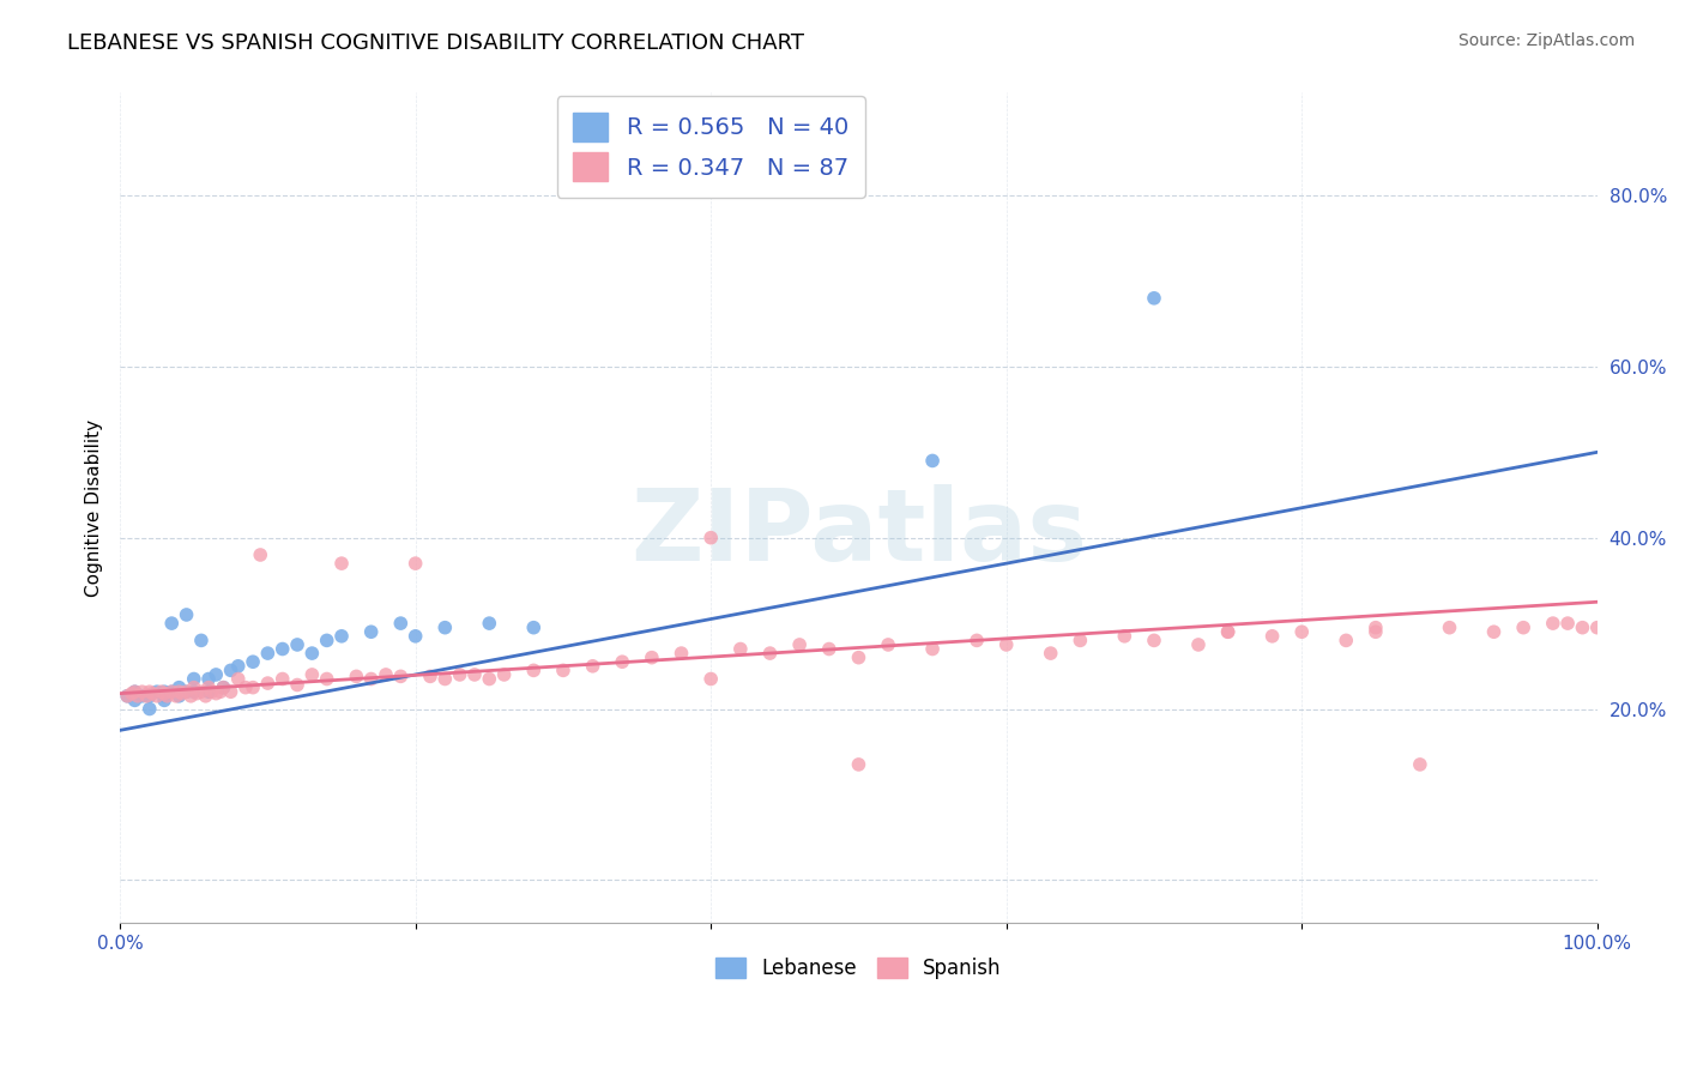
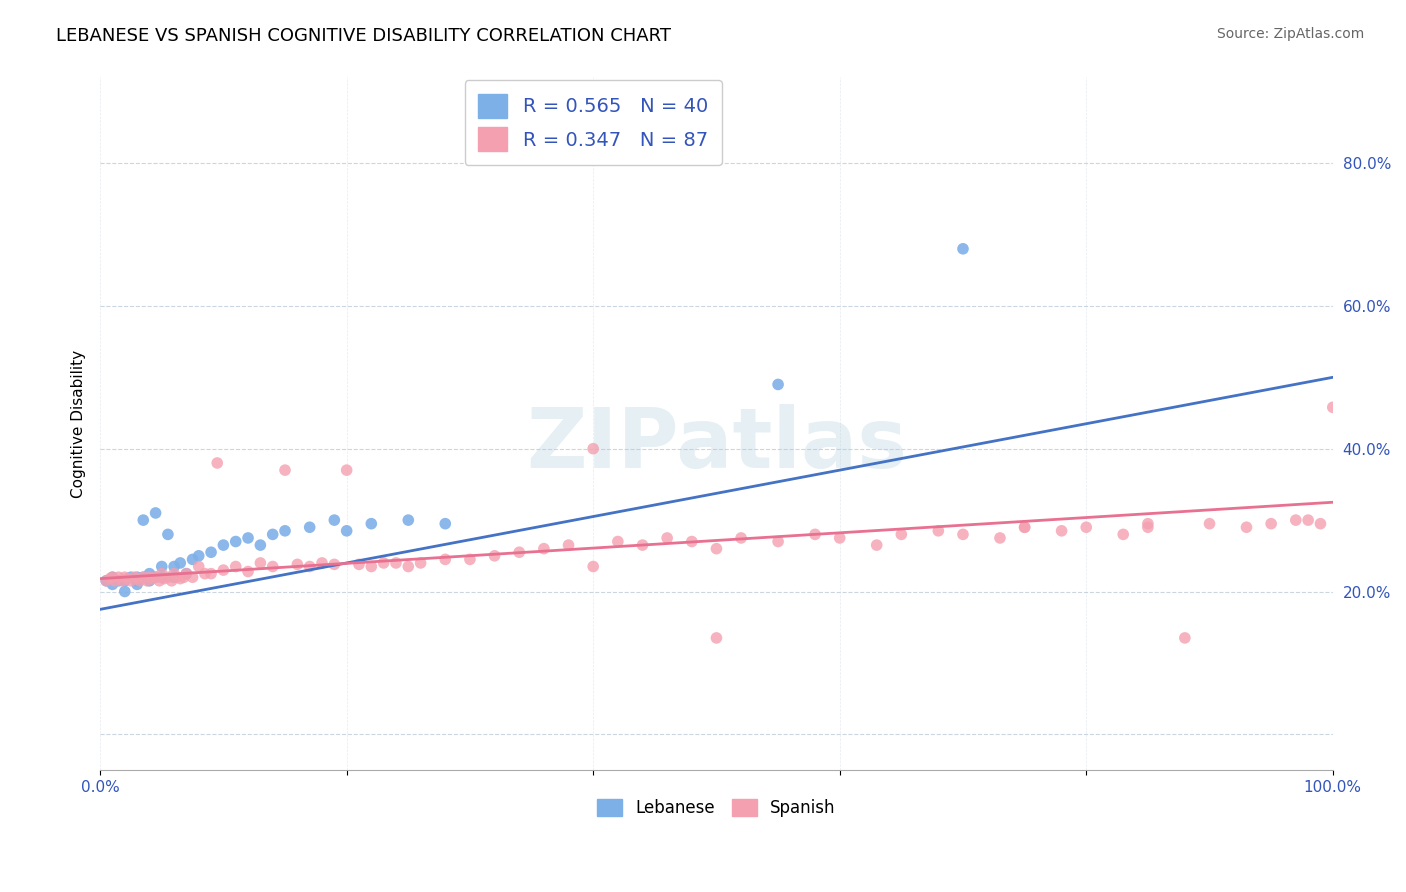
Spanish/100.0%: 29.5% -> 45.8%
